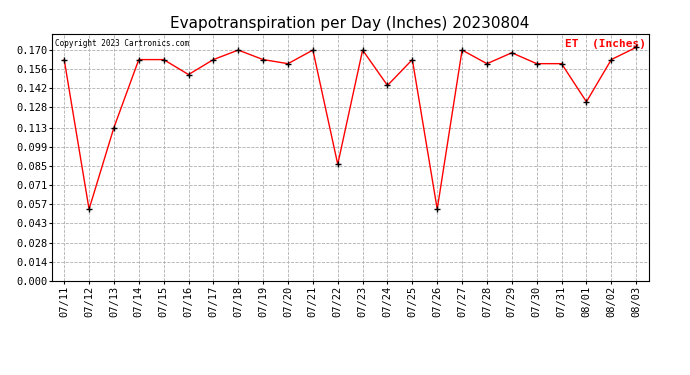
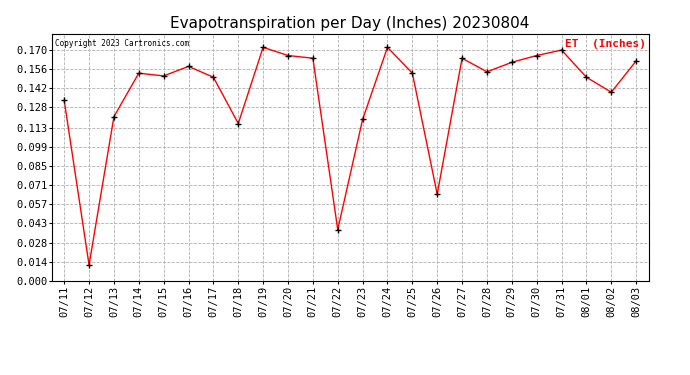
07/11: 0.163 -> 0.133
07/12: 0.053 -> 0.012
07/13: 0.113 -> 0.121
07/14: 0.163 -> 0.153
07/15: 0.163 -> 0.151
07/16: 0.152 -> 0.158
07/17: 0.163 -> 0.150
07/18: 0.170 -> 0.116
07/19: 0.163 -> 0.172
07/20: 0.160 -> 0.166
07/21: 0.170 -> 0.164
07/22: 0.086 -> 0.038
07/23: 0.170 -> 0.119
07/24: 0.144 -> 0.172
07/25: 0.163 -> 0.153
07/26: 0.053 -> 0.064
07/27: 0.170 -> 0.164
07/28: 0.160 -> 0.154
07/29: 0.168 -> 0.161
07/30: 0.160 -> 0.166
07/31: 0.160 -> 0.170
08/01: 0.132 -> 0.150
08/02: 0.163 -> 0.139
08/03: 0.172 -> 0.162
